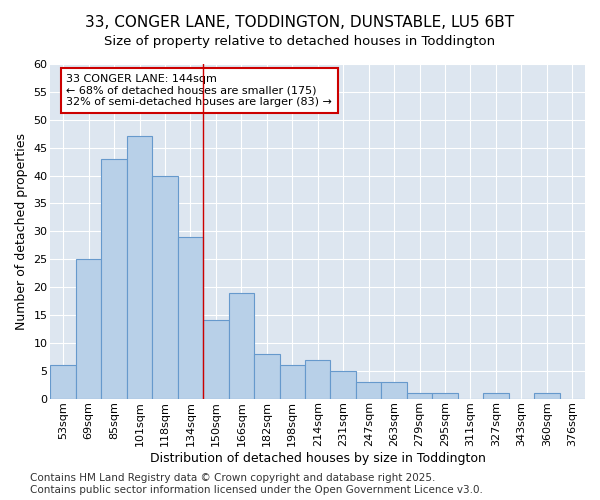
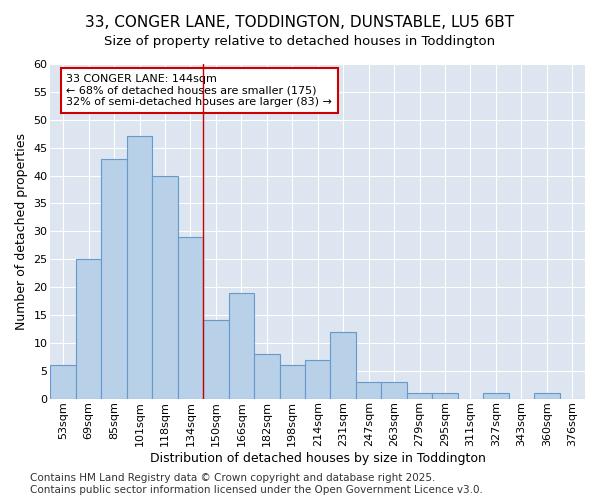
231sqm: 5 -> 12
